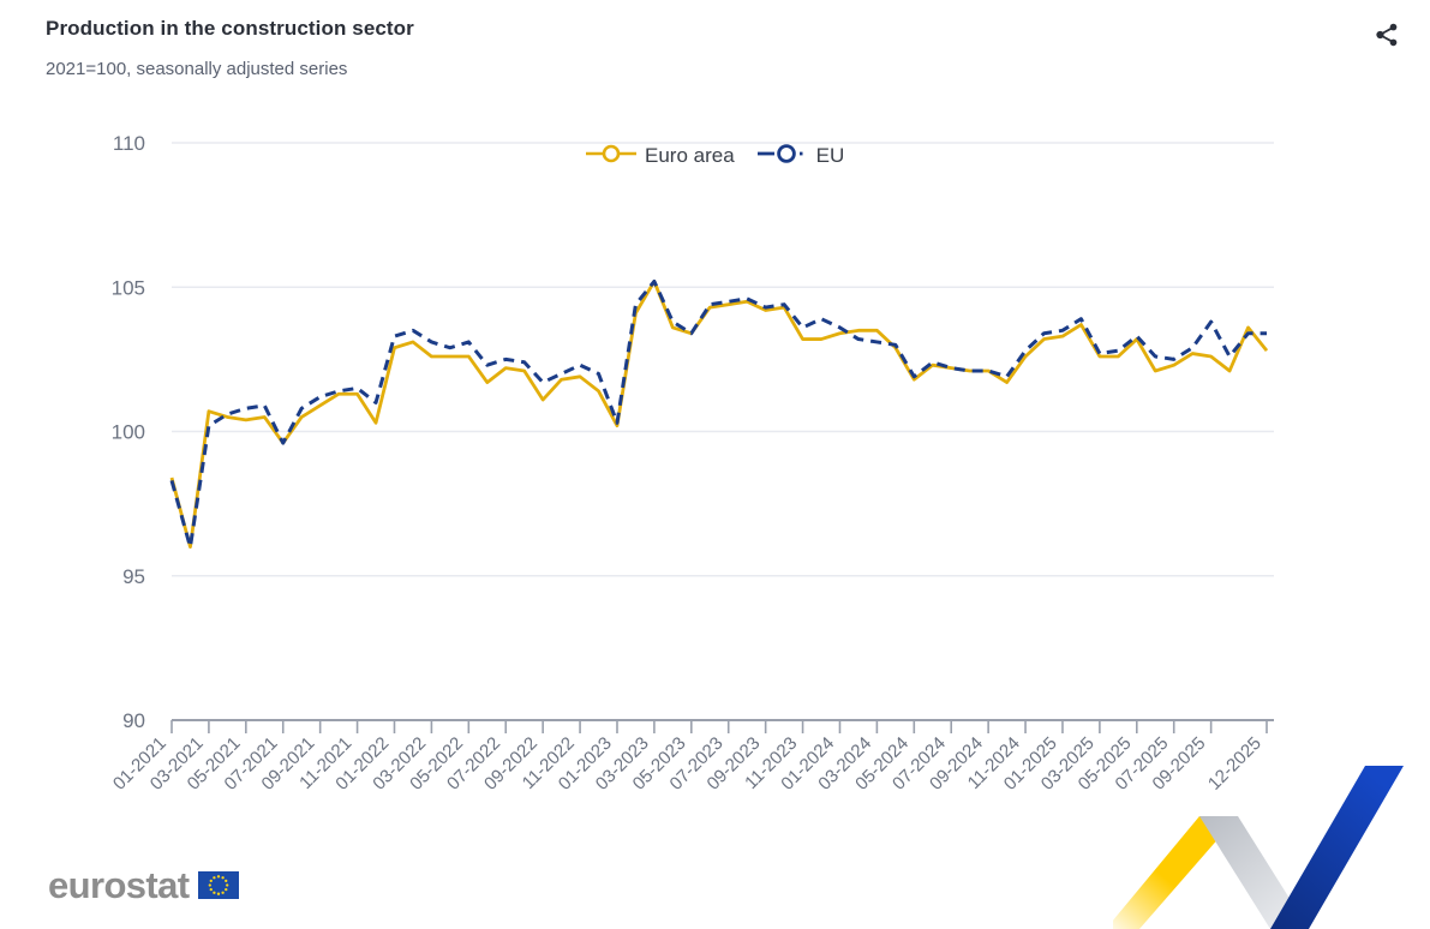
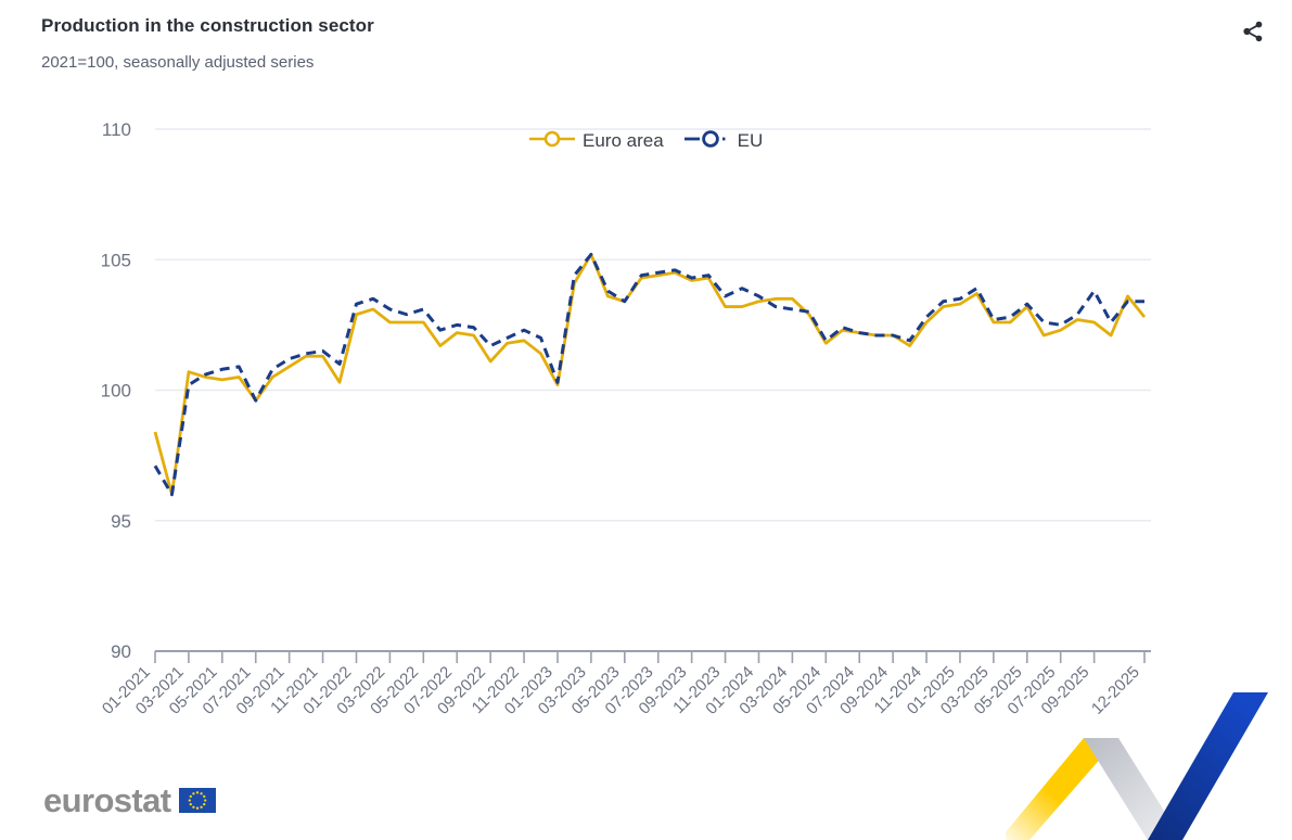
EU/01-2021: 98.3 -> 97.1
